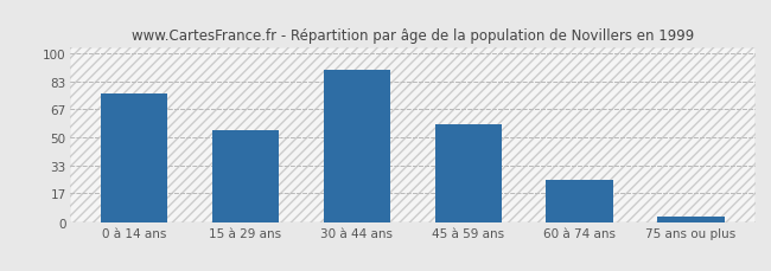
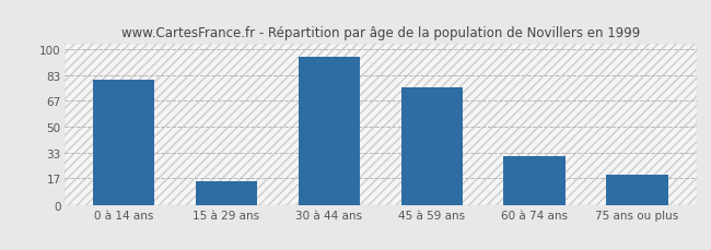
0 à 14 ans: 76 -> 80
15 à 29 ans: 54 -> 15
30 à 44 ans: 90 -> 95
45 à 59 ans: 58 -> 75
60 à 74 ans: 25 -> 31
75 ans ou plus: 3 -> 19
